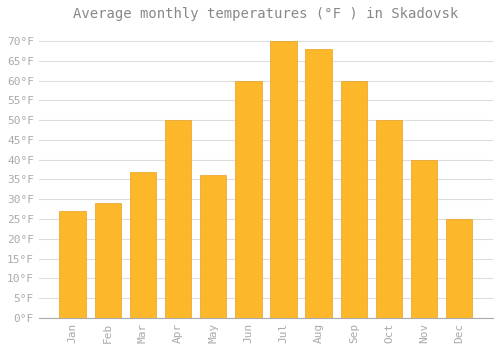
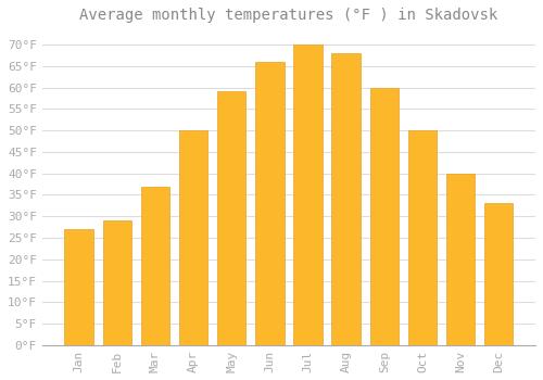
May: 36°F -> 59°F
Jun: 60°F -> 66°F
Dec: 25°F -> 33°F
